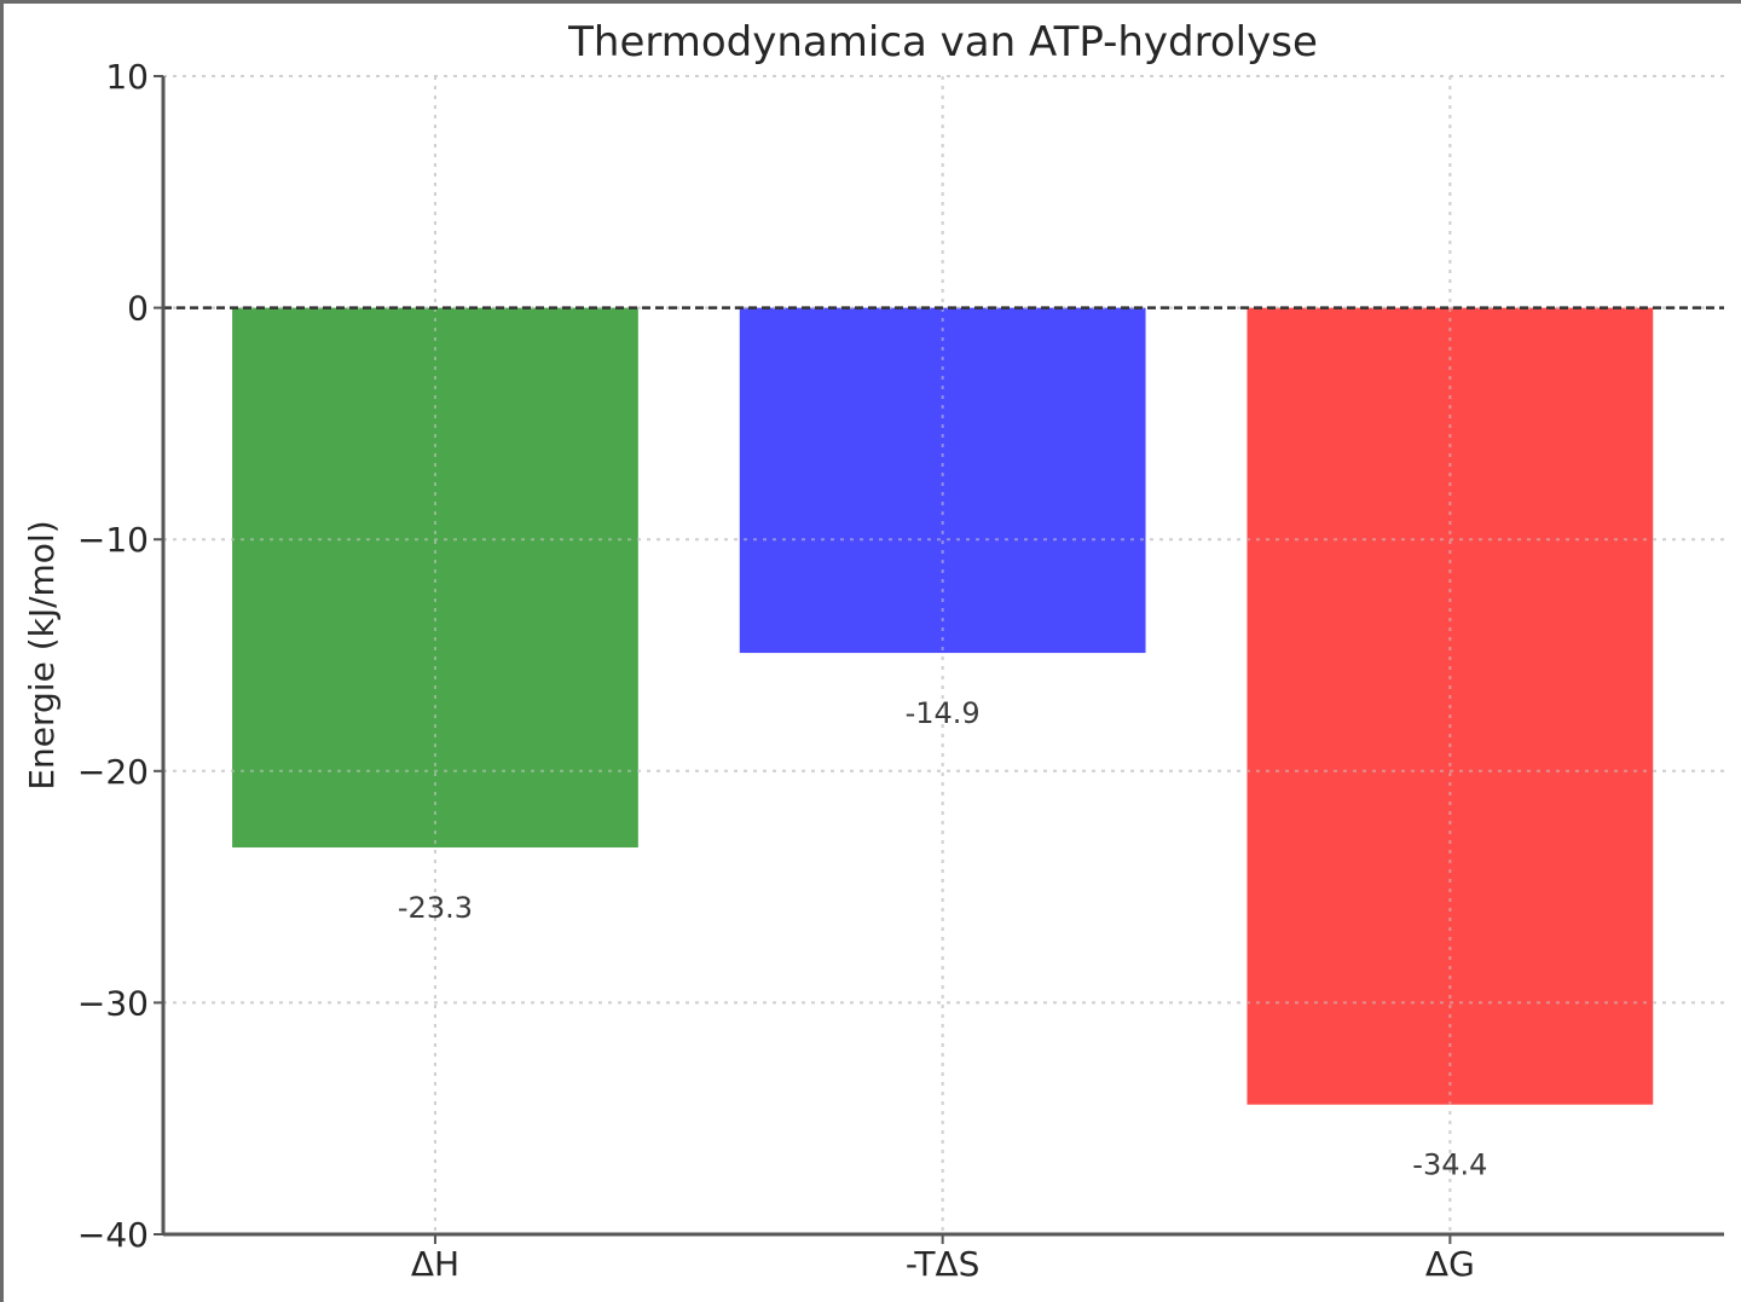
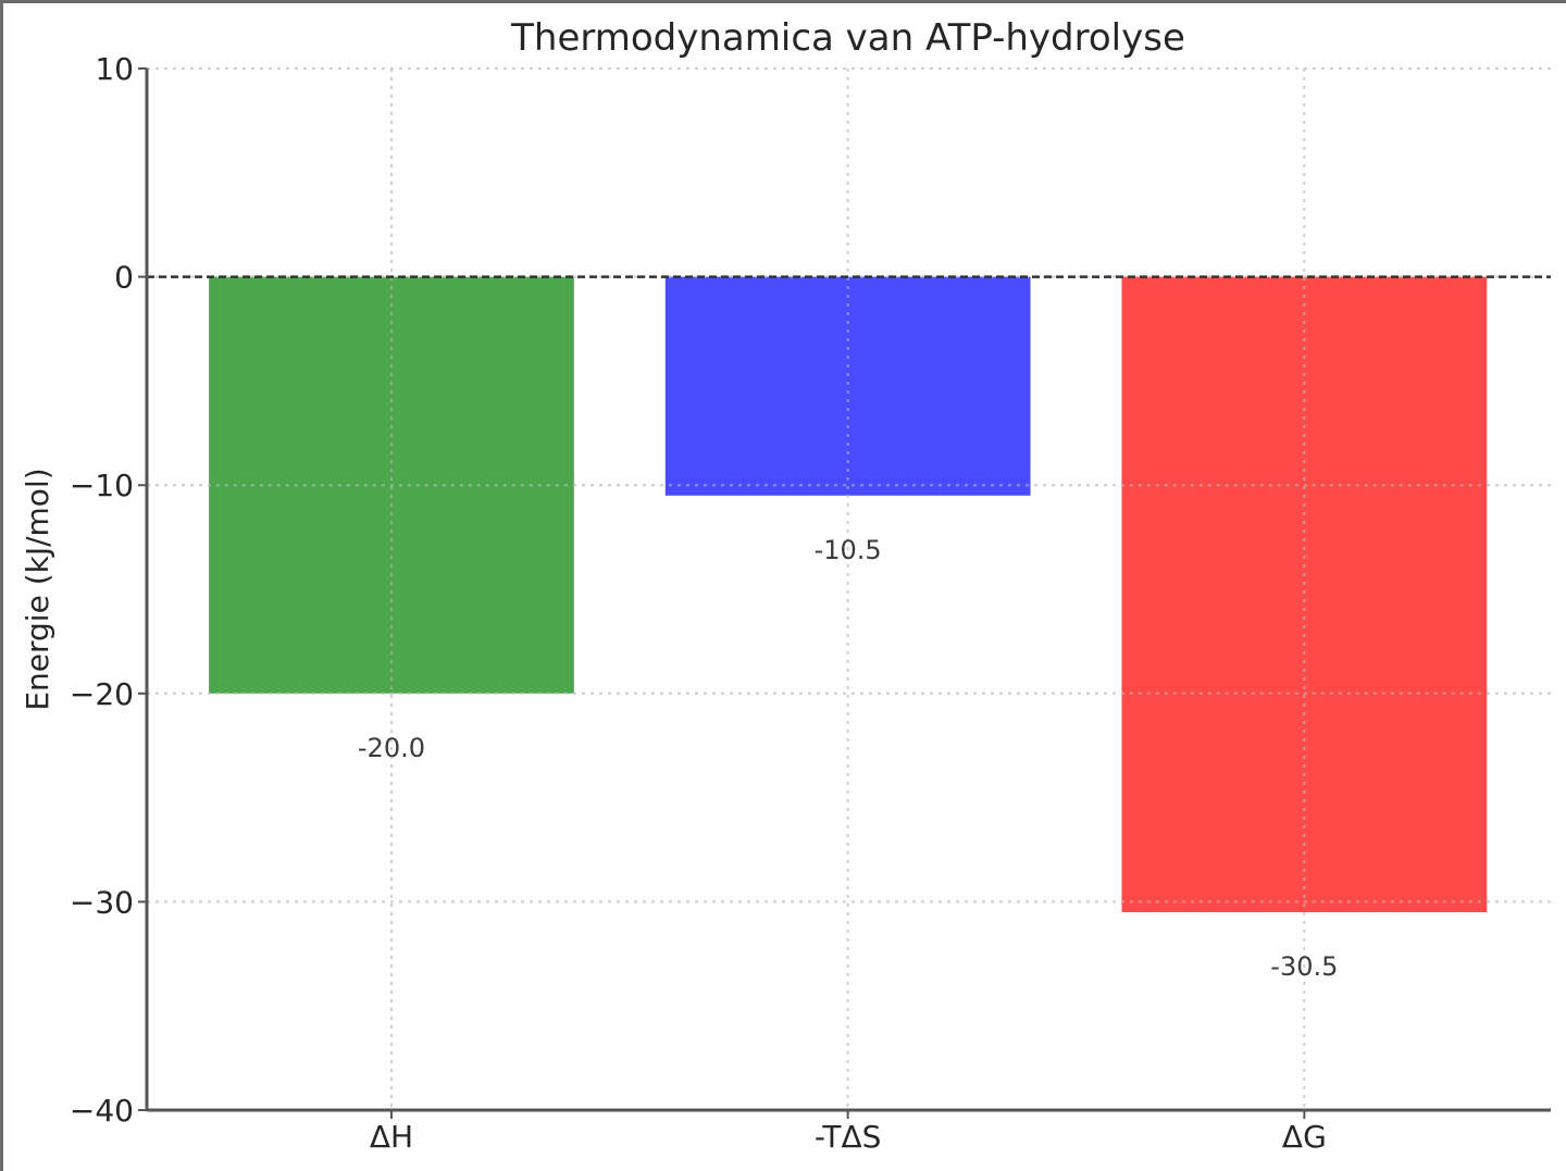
ΔH: -23.3 -> -20.0
-TΔS: -14.9 -> -10.5
ΔG: -34.4 -> -30.5
